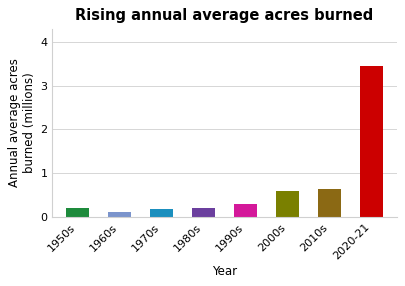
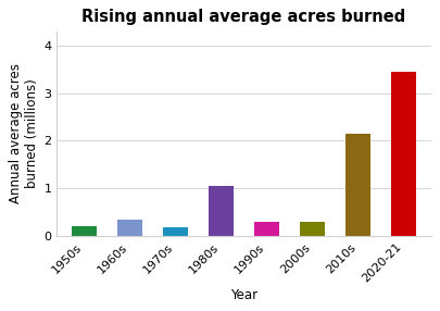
1960s: 0.12 -> 0.35
1980s: 0.22 -> 1.05
2000s: 0.60 -> 0.30
2010s: 0.65 -> 2.15
